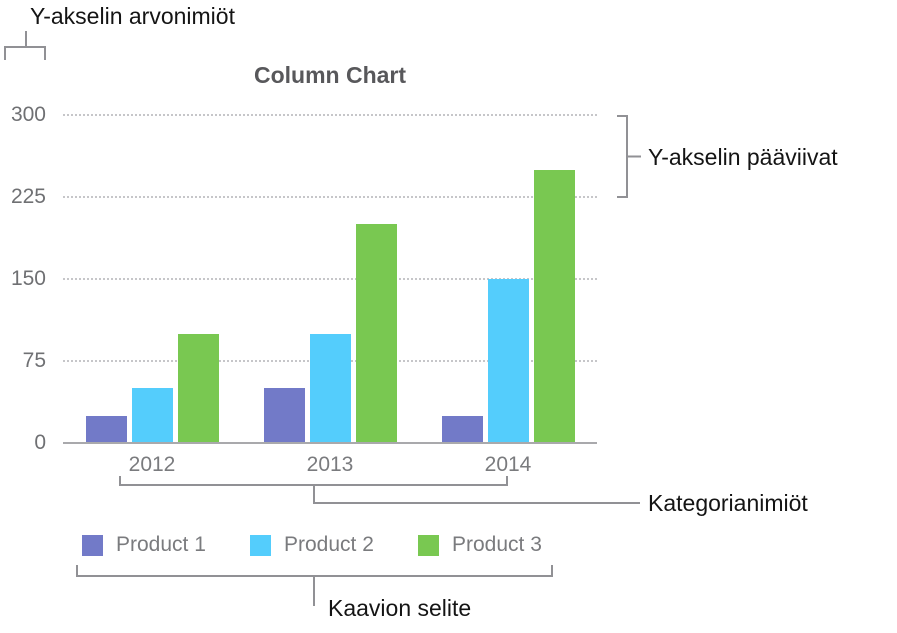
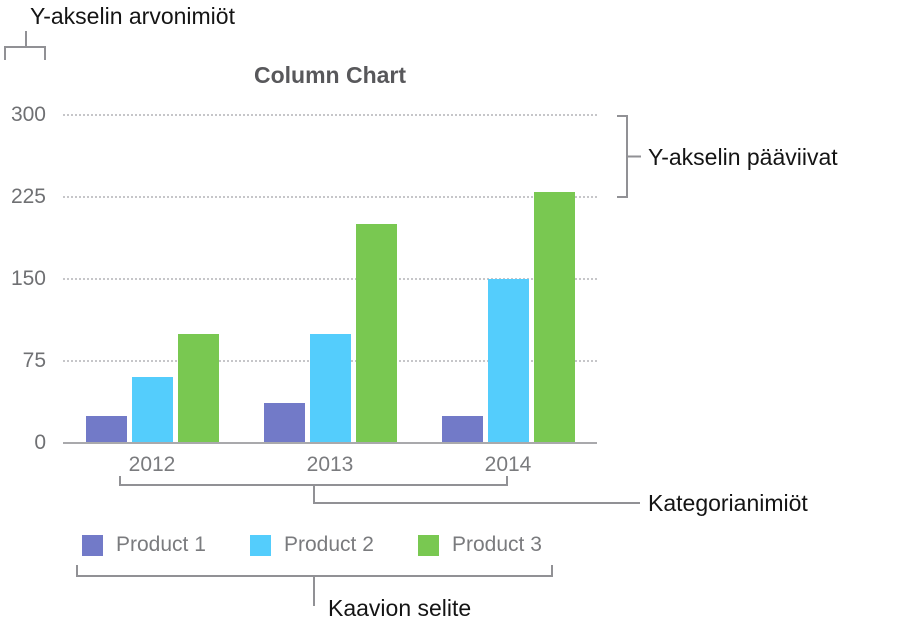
Product 2/2012: 50 -> 60
Product 1/2013: 50 -> 37
Product 3/2014: 250 -> 230
